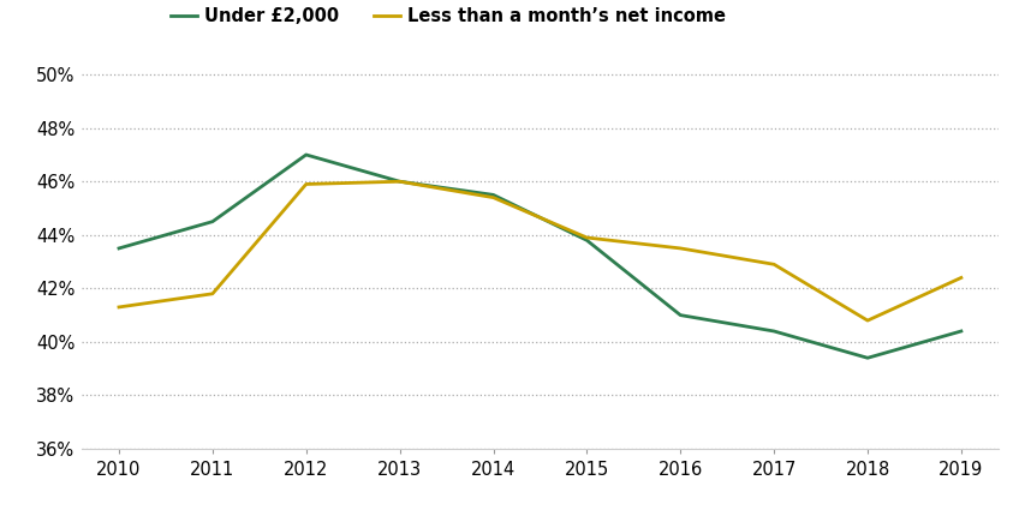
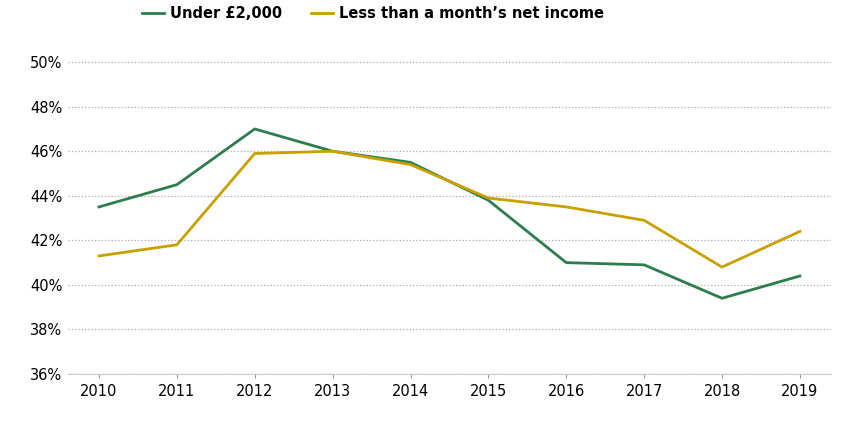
Under £2,000/2017: 40.4% -> 40.9%
